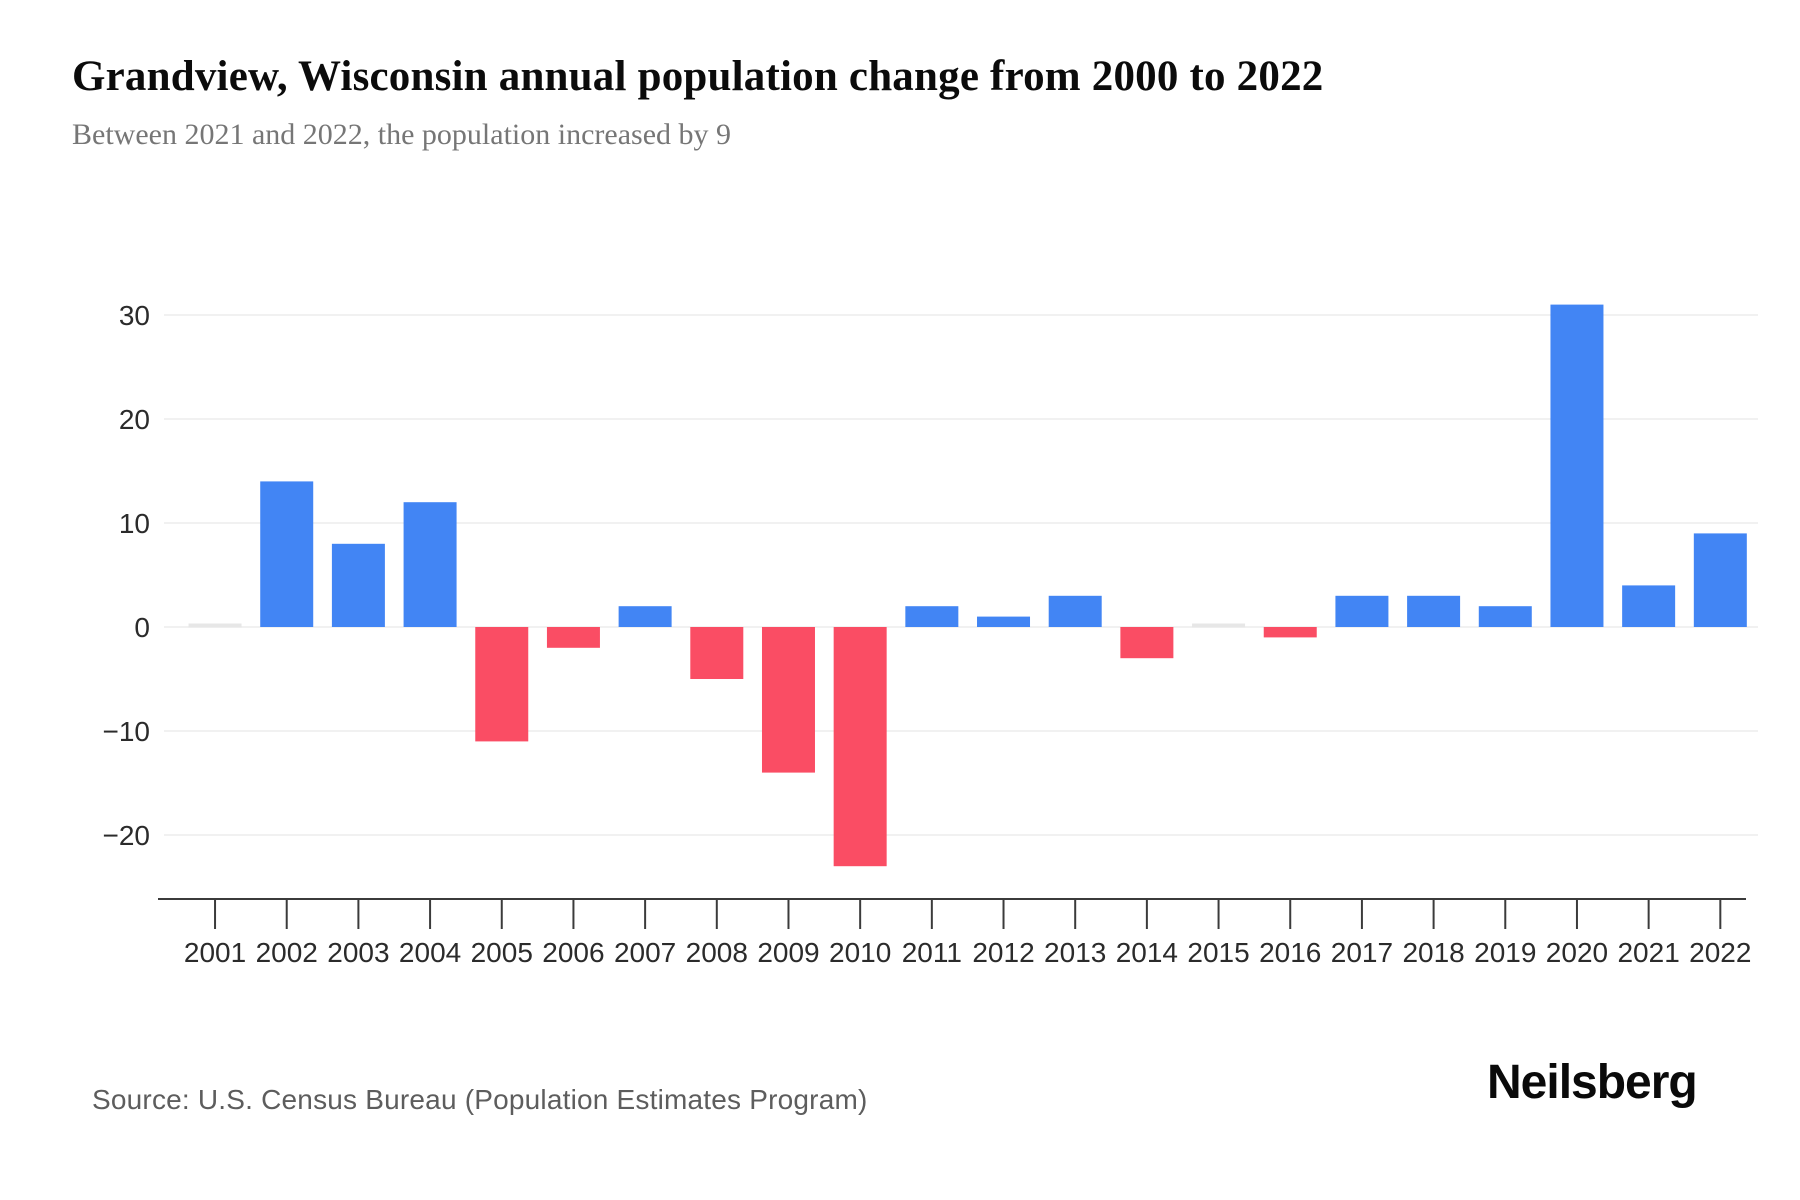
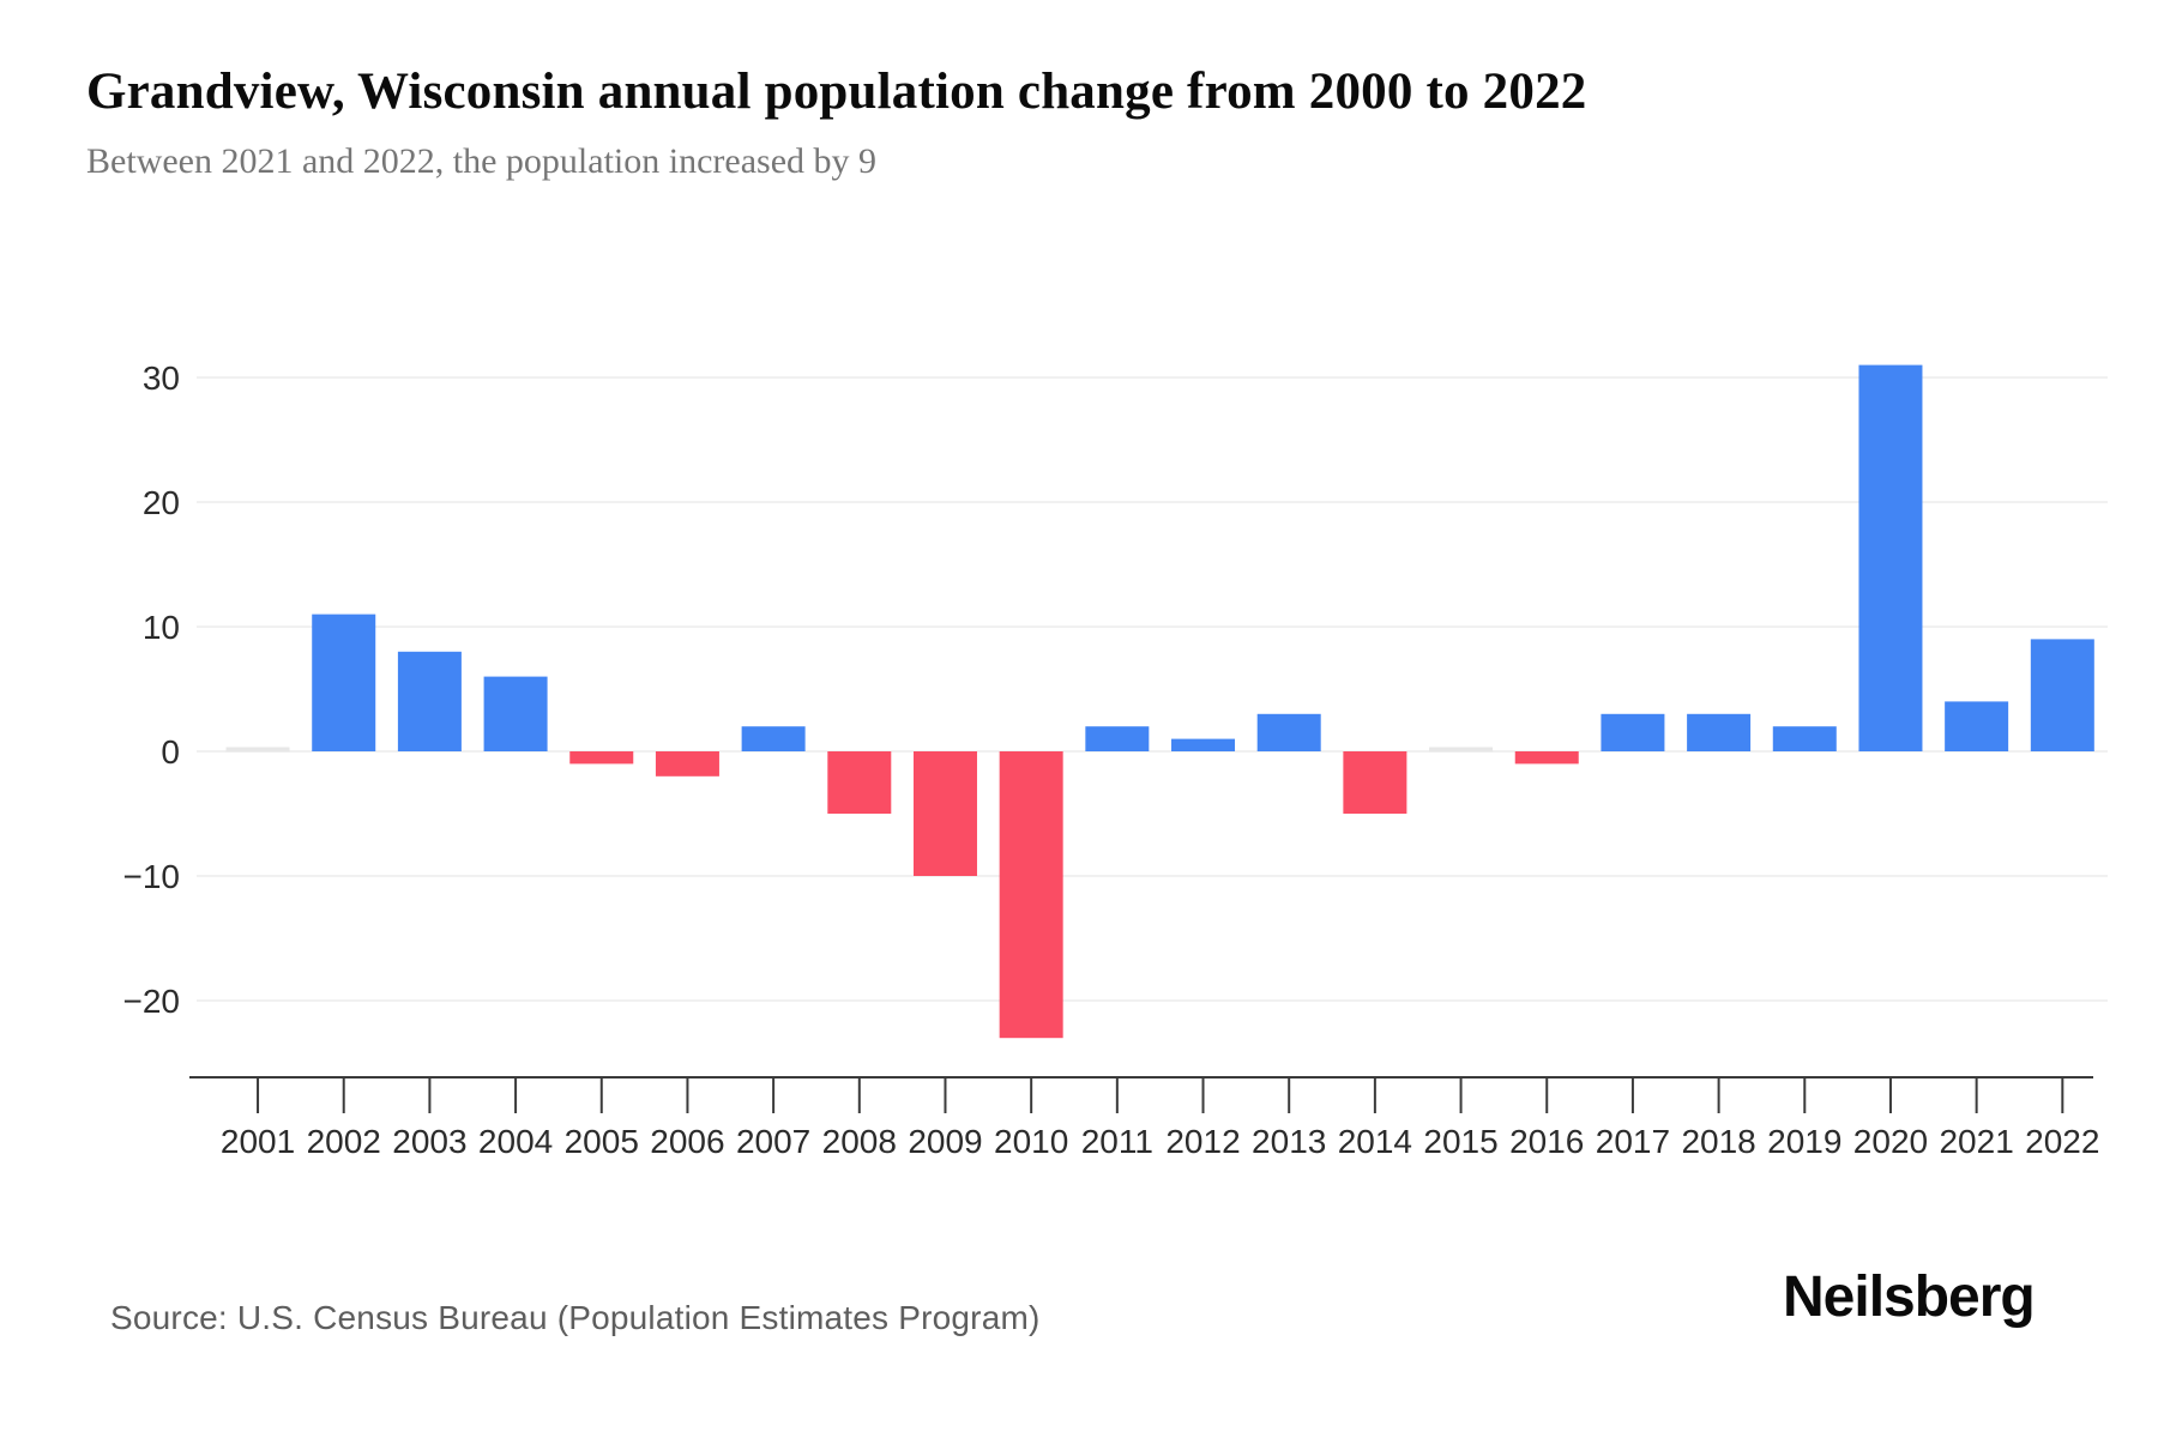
2002: 14 -> 11
2004: 12 -> 6
2005: -11 -> -1
2009: -14 -> -10
2014: -3 -> -5
